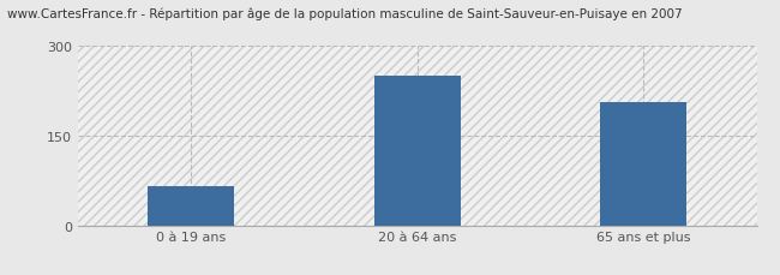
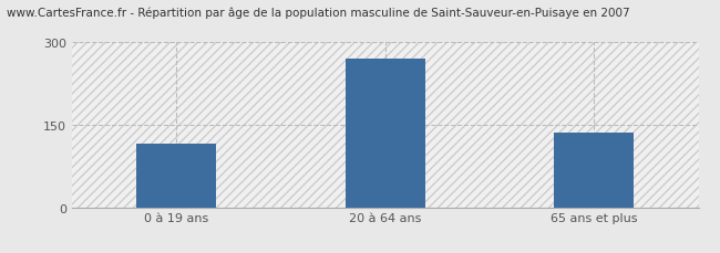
0 à 19 ans: 65 -> 115
20 à 64 ans: 250 -> 270
65 ans et plus: 205 -> 135
